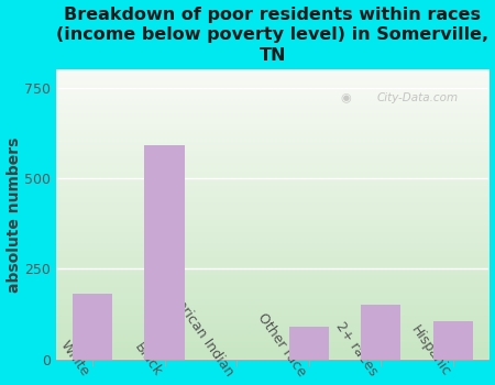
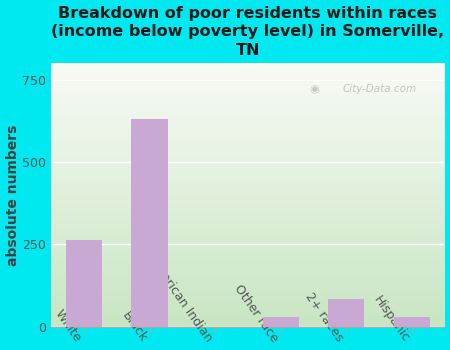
White: 180 -> 262
Black: 590 -> 630
Other race: 90 -> 30
2+ races: 150 -> 85
Hispanic: 105 -> 28
